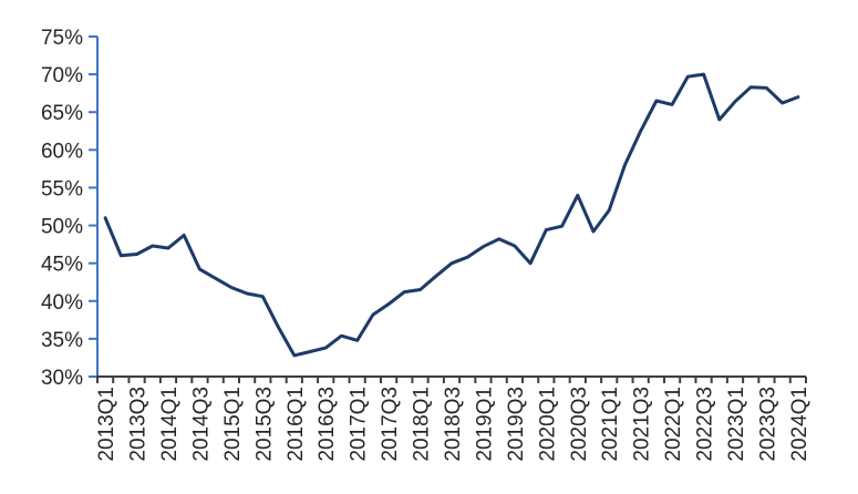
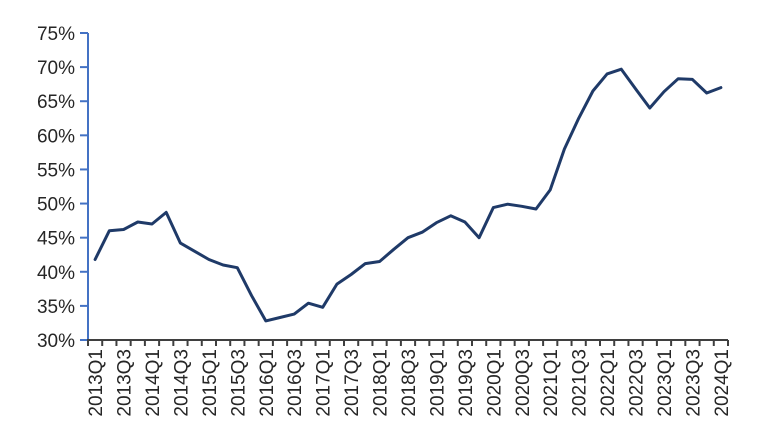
2013Q1: 51% -> 42%
2020Q3: 54% -> 50%
2022Q1: 66% -> 69%
2022Q3: 70% -> 67%
